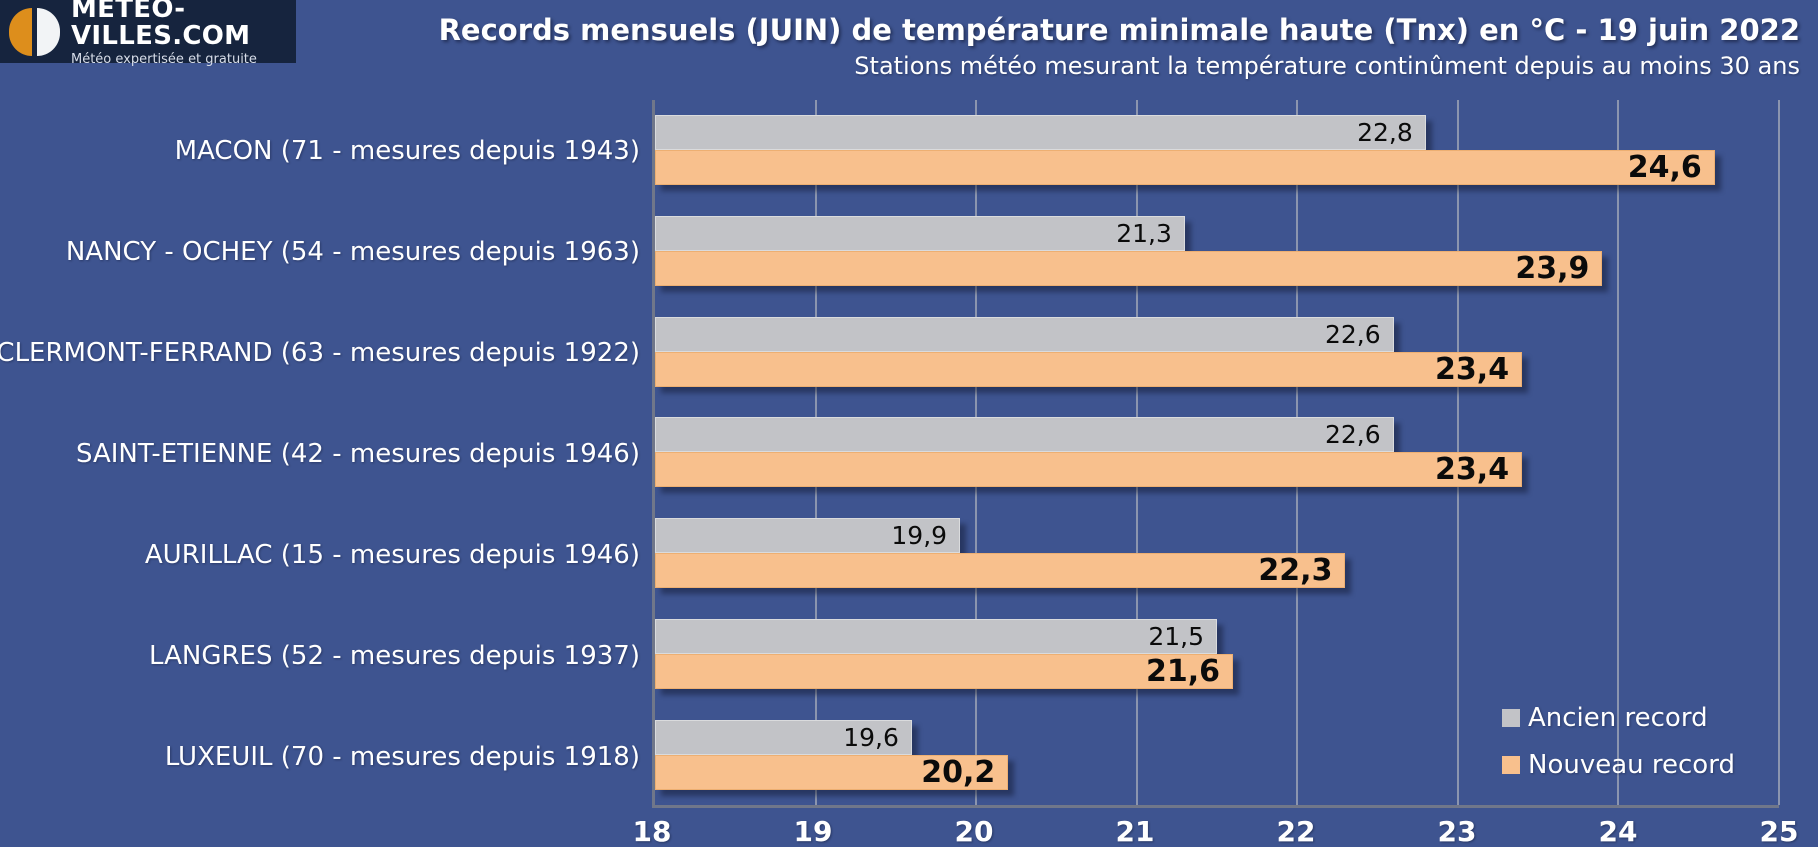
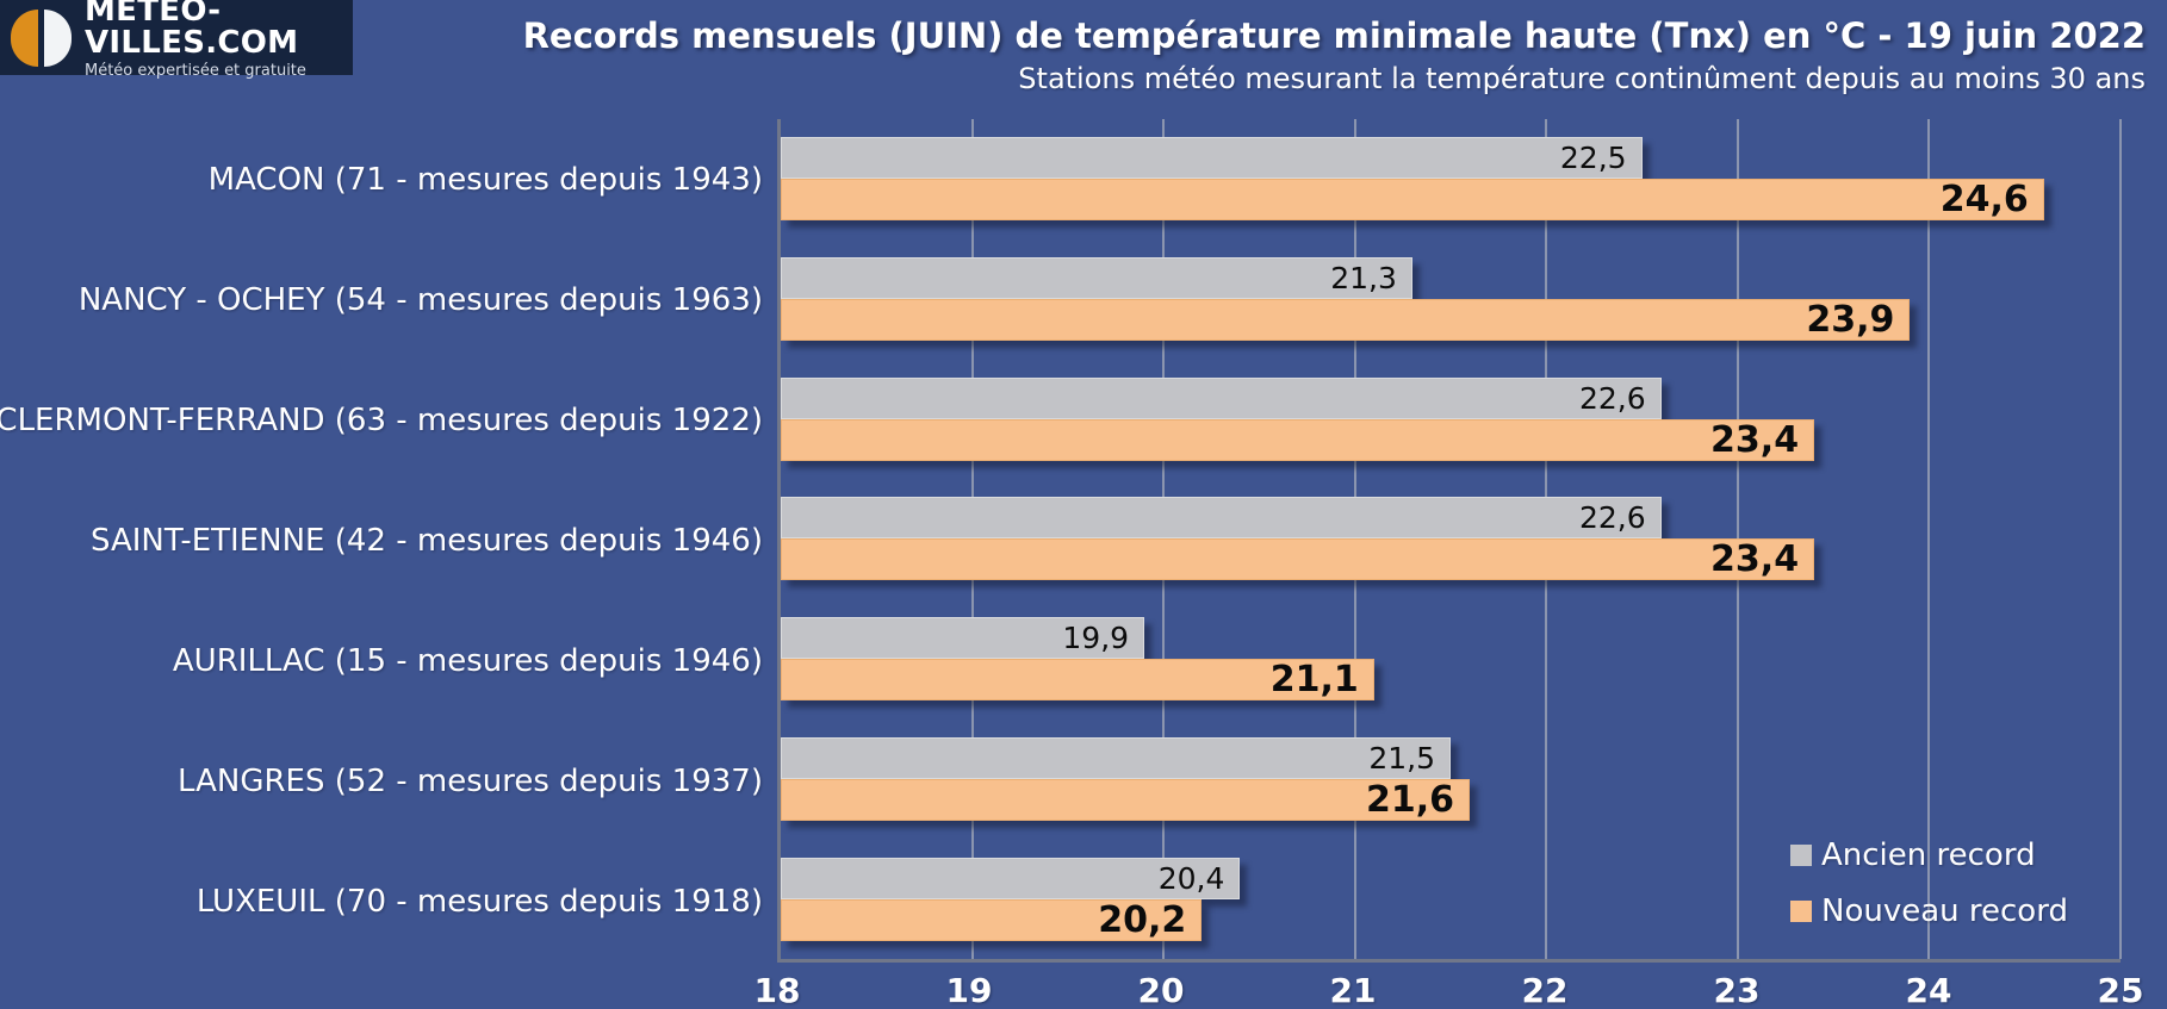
Ancien record/MACON (71 - mesures depuis 1943): 22,8 -> 22,5
Nouveau record/AURILLAC (15 - mesures depuis 1946): 22,3 -> 21,1
Ancien record/LUXEUIL (70 - mesures depuis 1918): 19,6 -> 20,4
